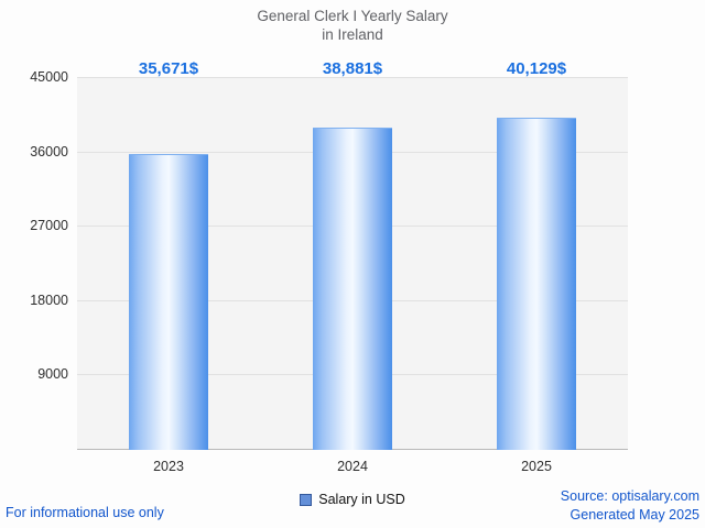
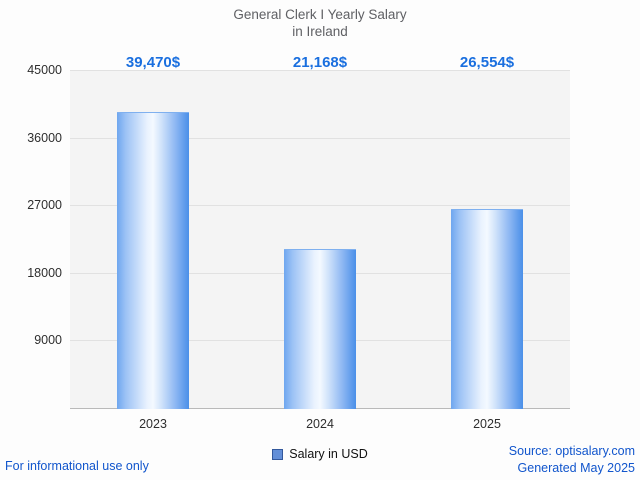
2023: 35,671 -> 39,470
2024: 38,881 -> 21,168
2025: 40,129 -> 26,554
